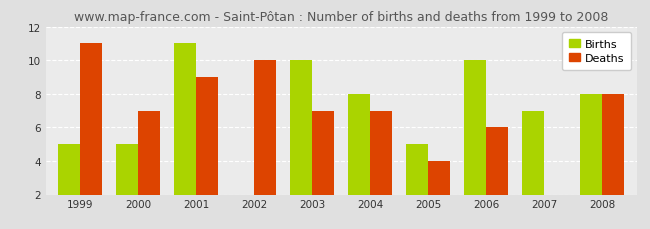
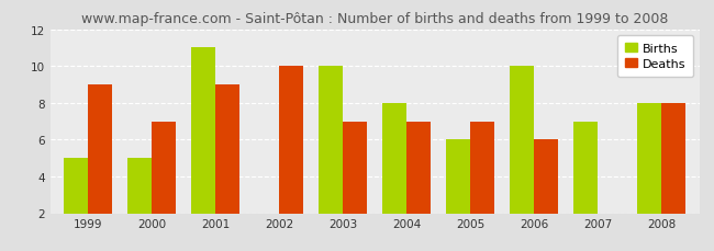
Deaths/1999: 11 -> 9
Births/2005: 5 -> 6
Deaths/2005: 4 -> 7
